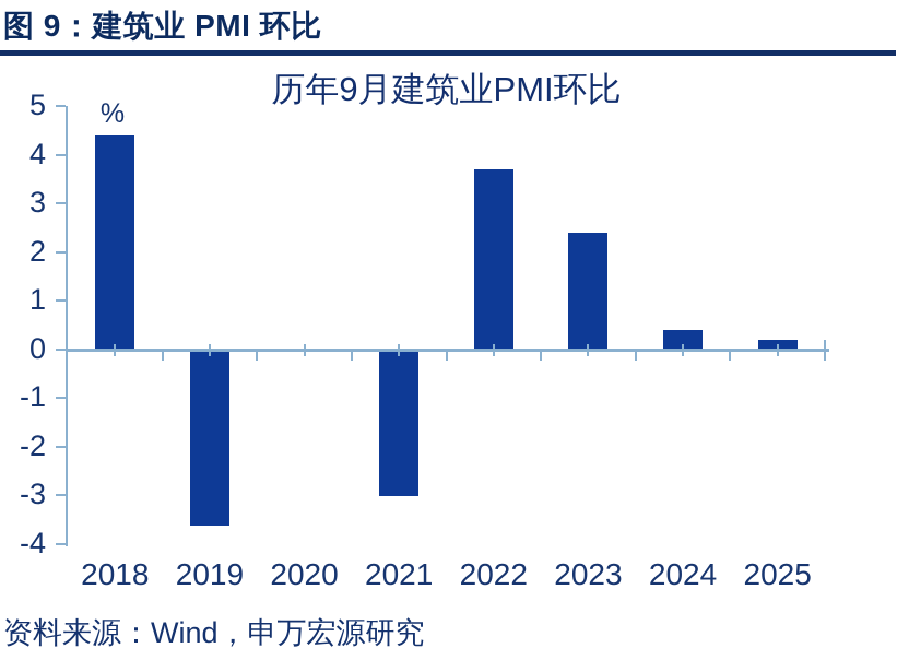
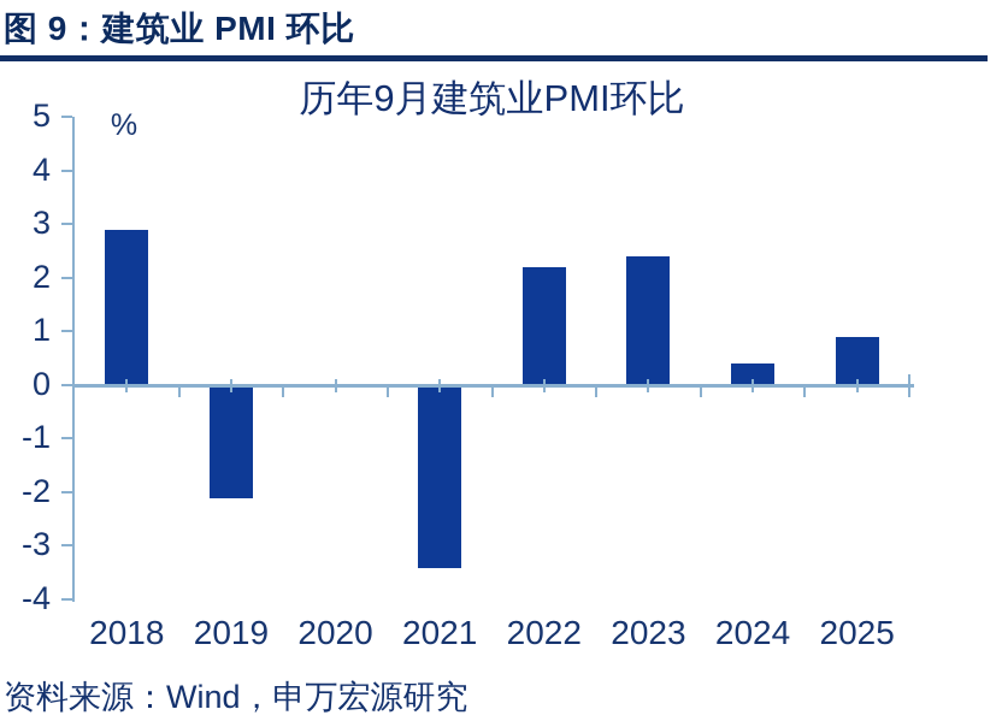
2018: 4.4 -> 2.9
2019: -3.6 -> -2.1
2021: -3.0 -> -3.4
2022: 3.7 -> 2.2
2025: 0.2 -> 0.9
